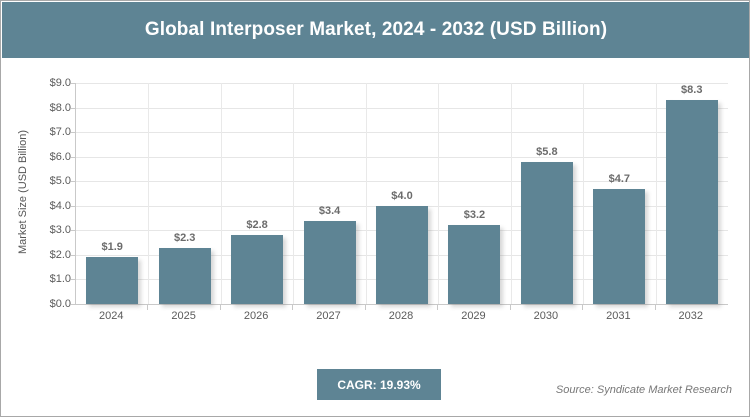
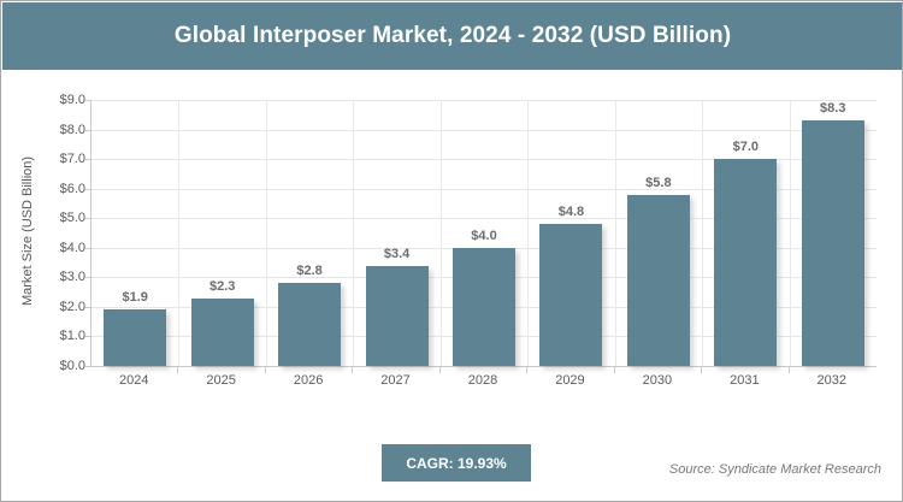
2029: $3.2 -> $4.8
2031: $4.7 -> $7.0
